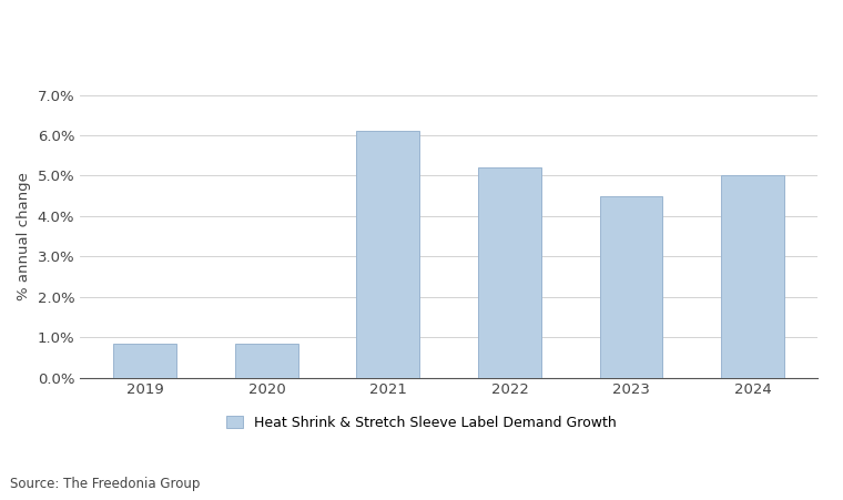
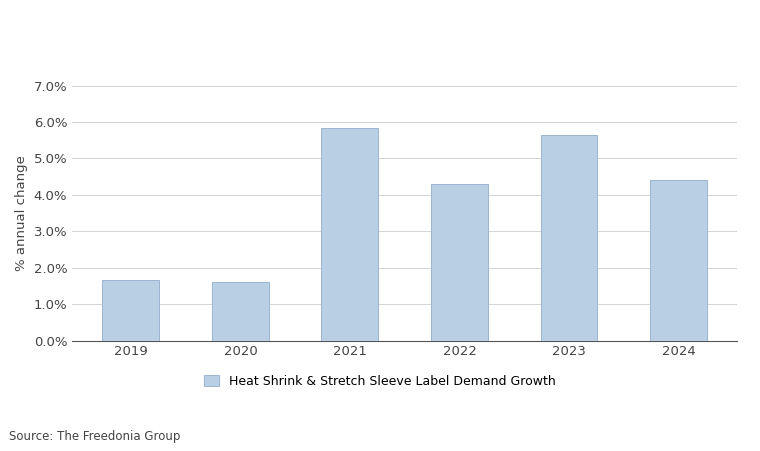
2019: 0.85% -> 1.65%
2020: 0.85% -> 1.60%
2021: 6.10% -> 5.85%
2022: 5.20% -> 4.30%
2023: 4.50% -> 5.65%
2024: 5.00% -> 4.40%
